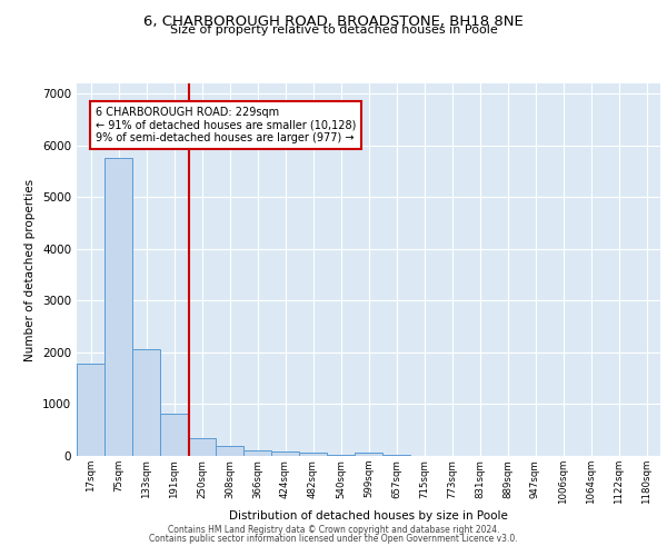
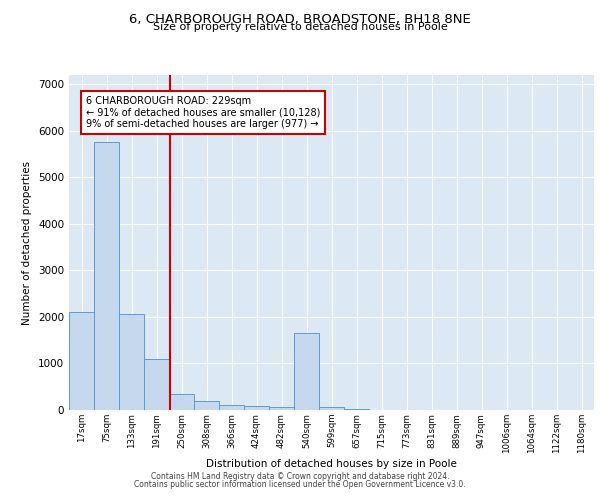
17sqm: 1780 -> 2100
191sqm: 820 -> 1100
540sqm: 30 -> 1650
